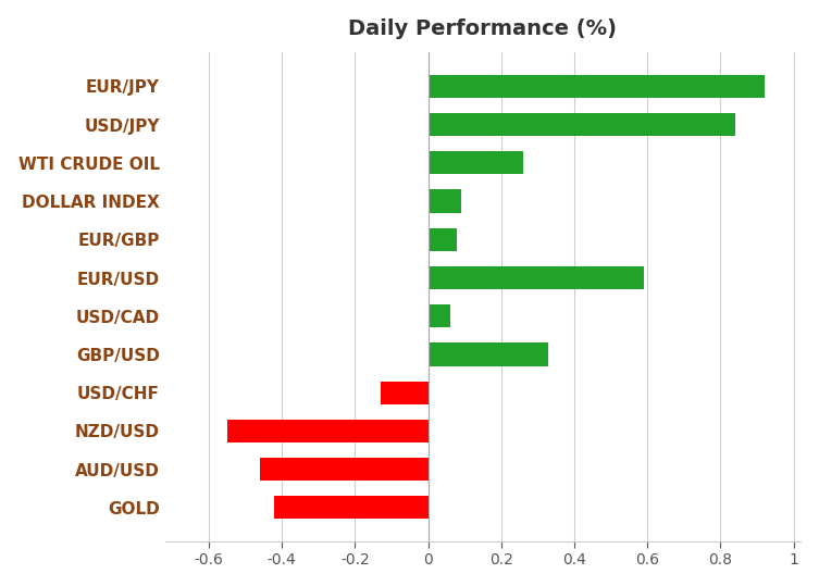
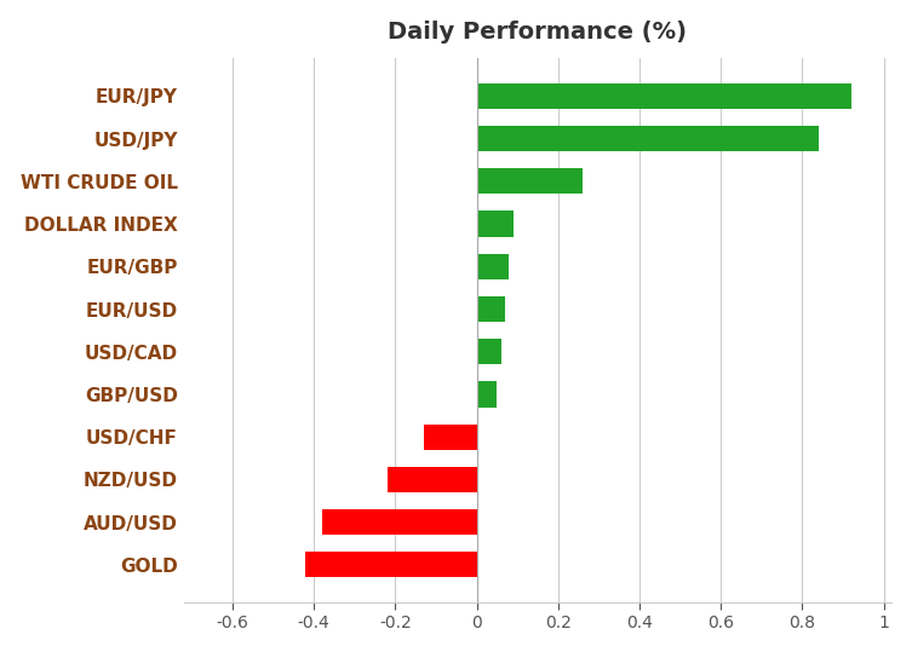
EUR/USD: 0.59 -> 0.07
GBP/USD: 0.33 -> 0.05
NZD/USD: -0.55 -> -0.22
AUD/USD: -0.46 -> -0.38
